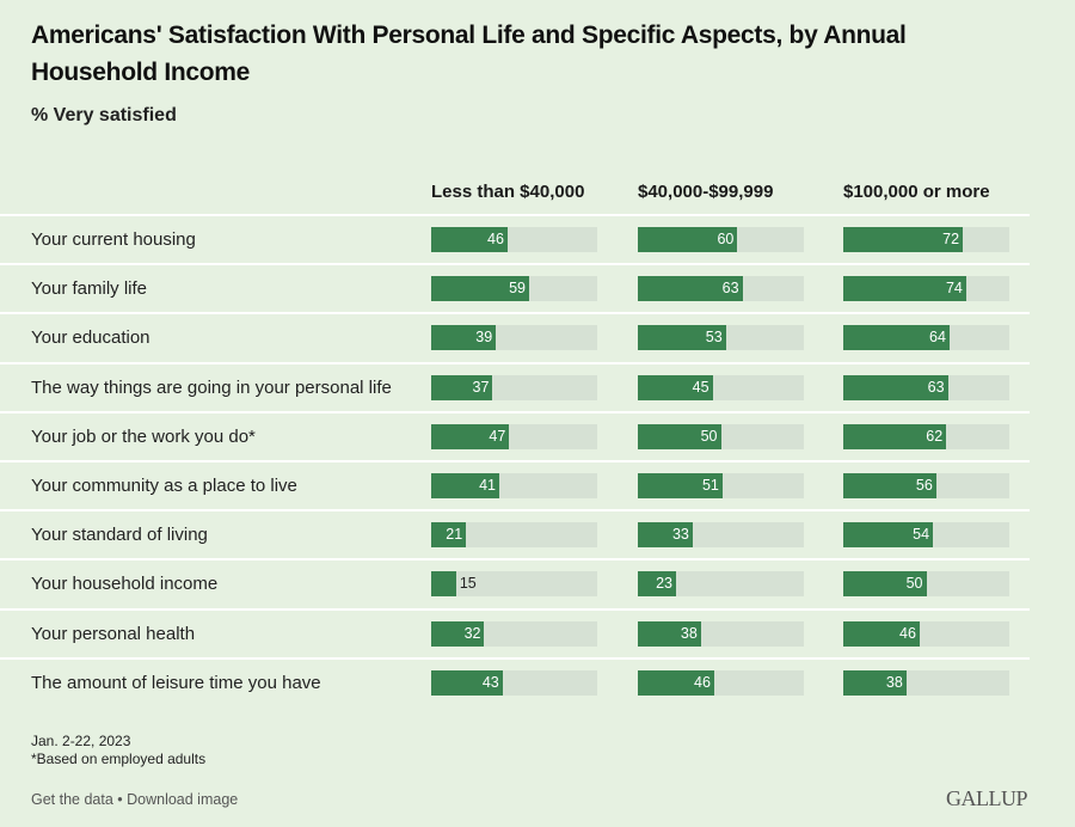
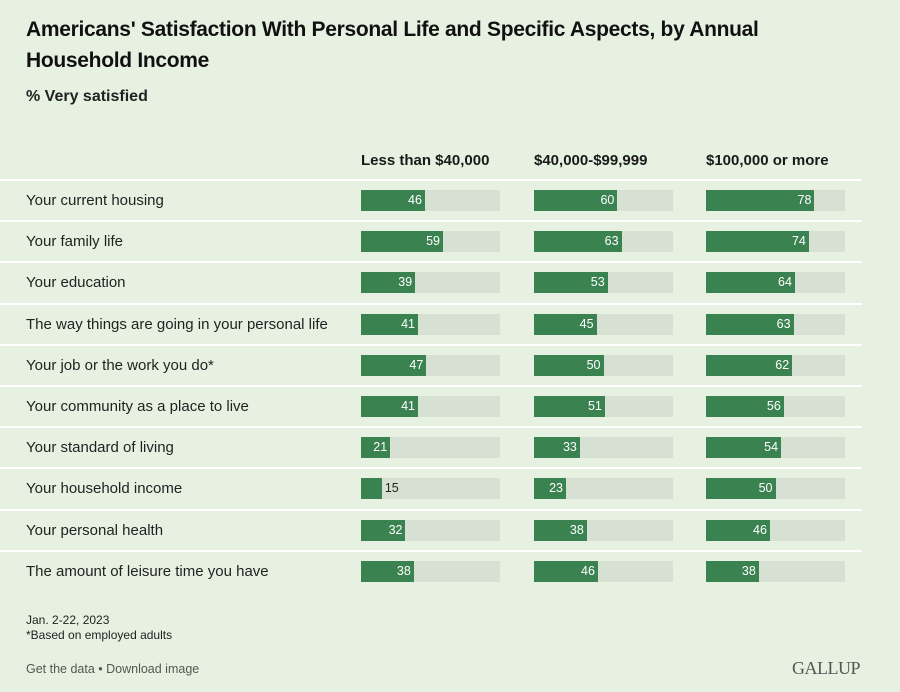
$100,000 or more/Your current housing: 72 -> 78
Less than $40,000/The way things are going in your personal life: 37 -> 41
Less than $40,000/The amount of leisure time you have: 43 -> 38
